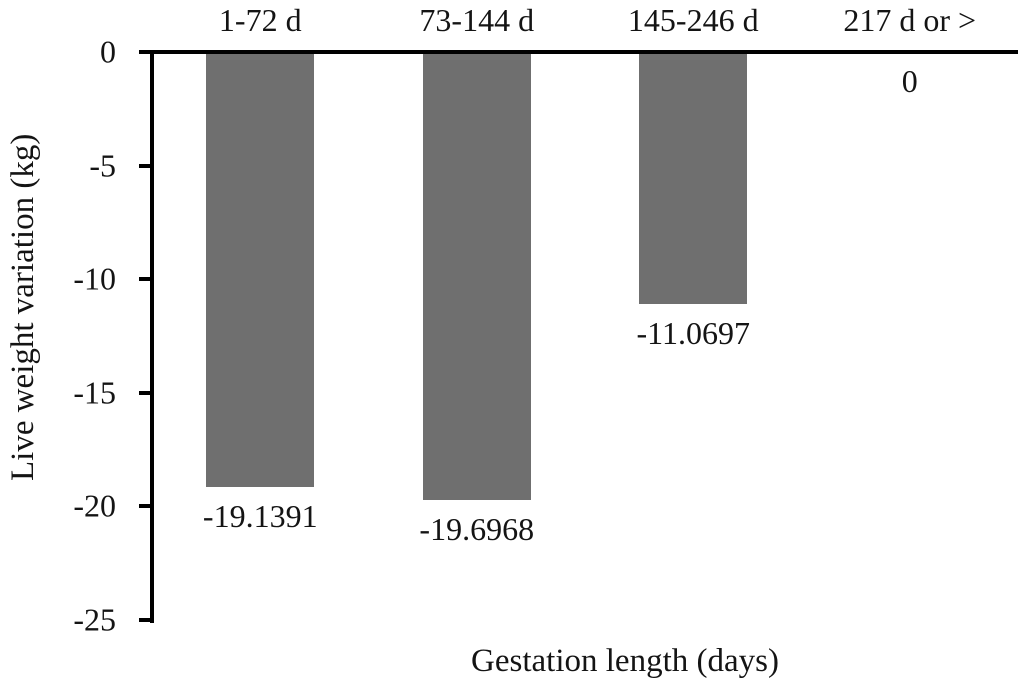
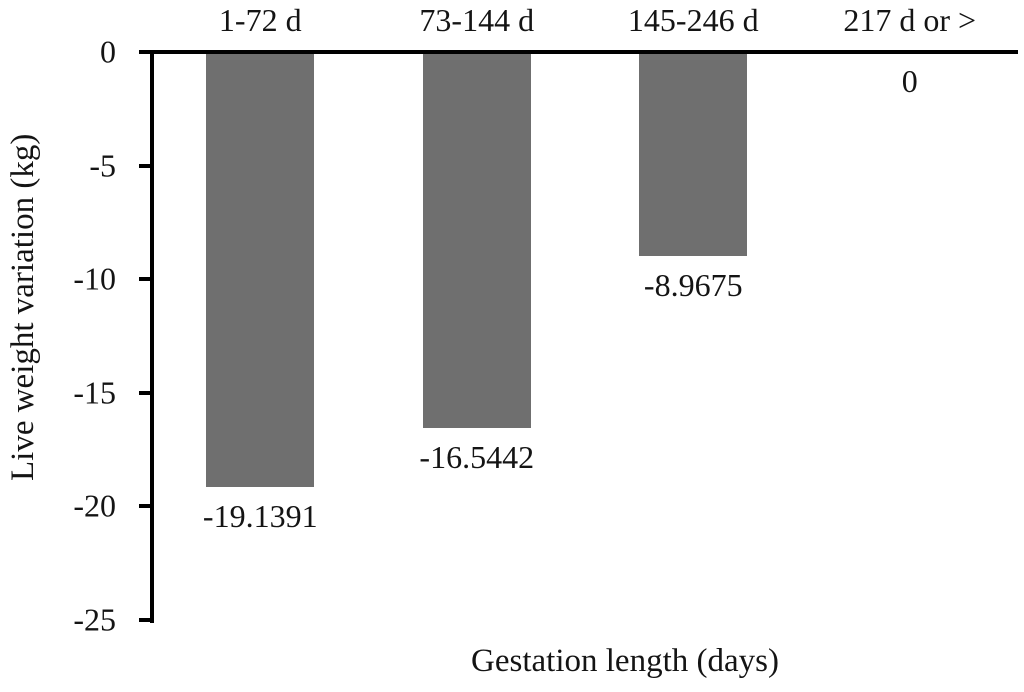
73-144 d: -19.6968 -> -16.5442
145-246 d: -11.0697 -> -8.9675
